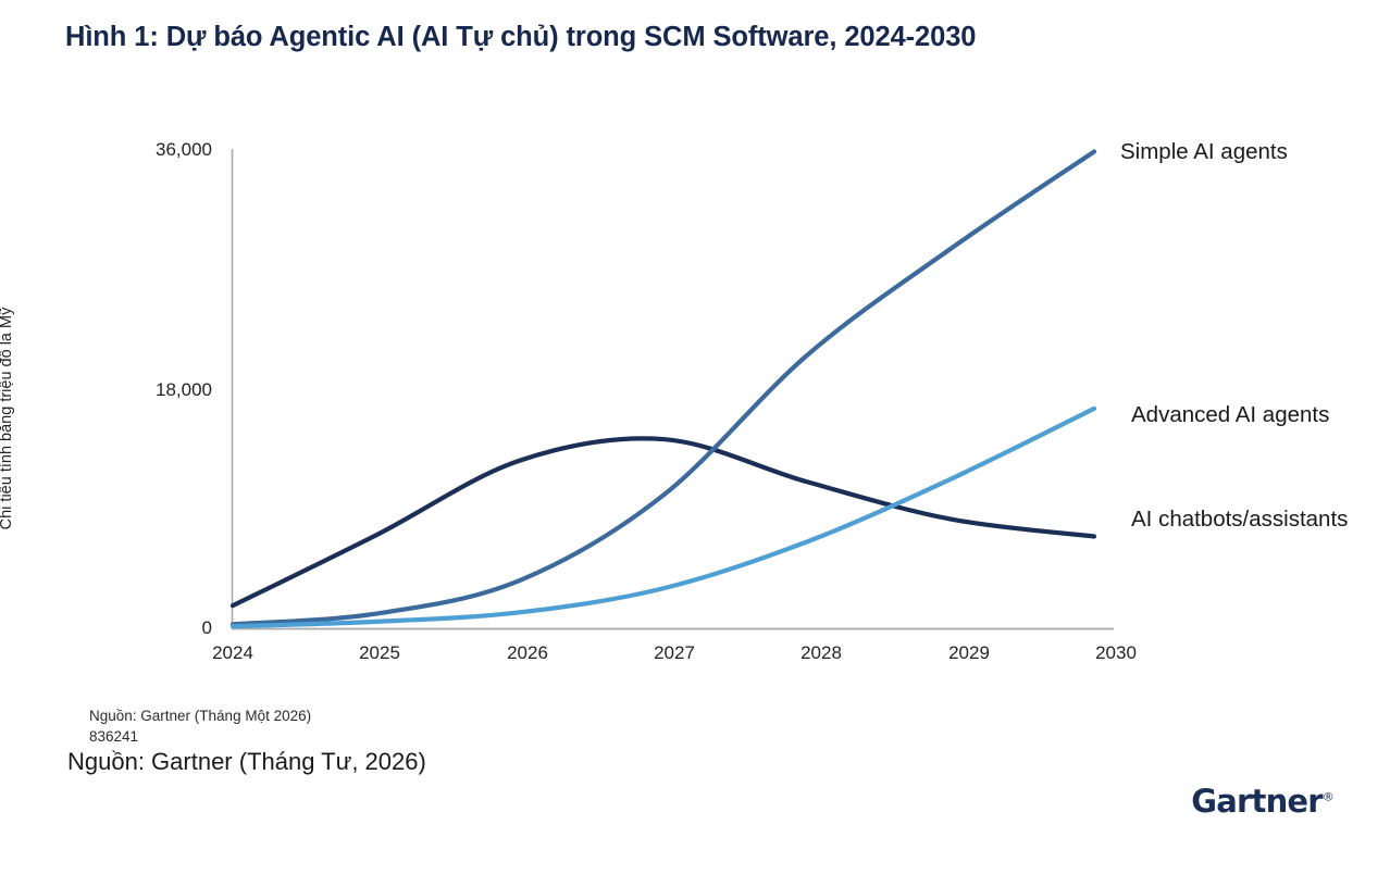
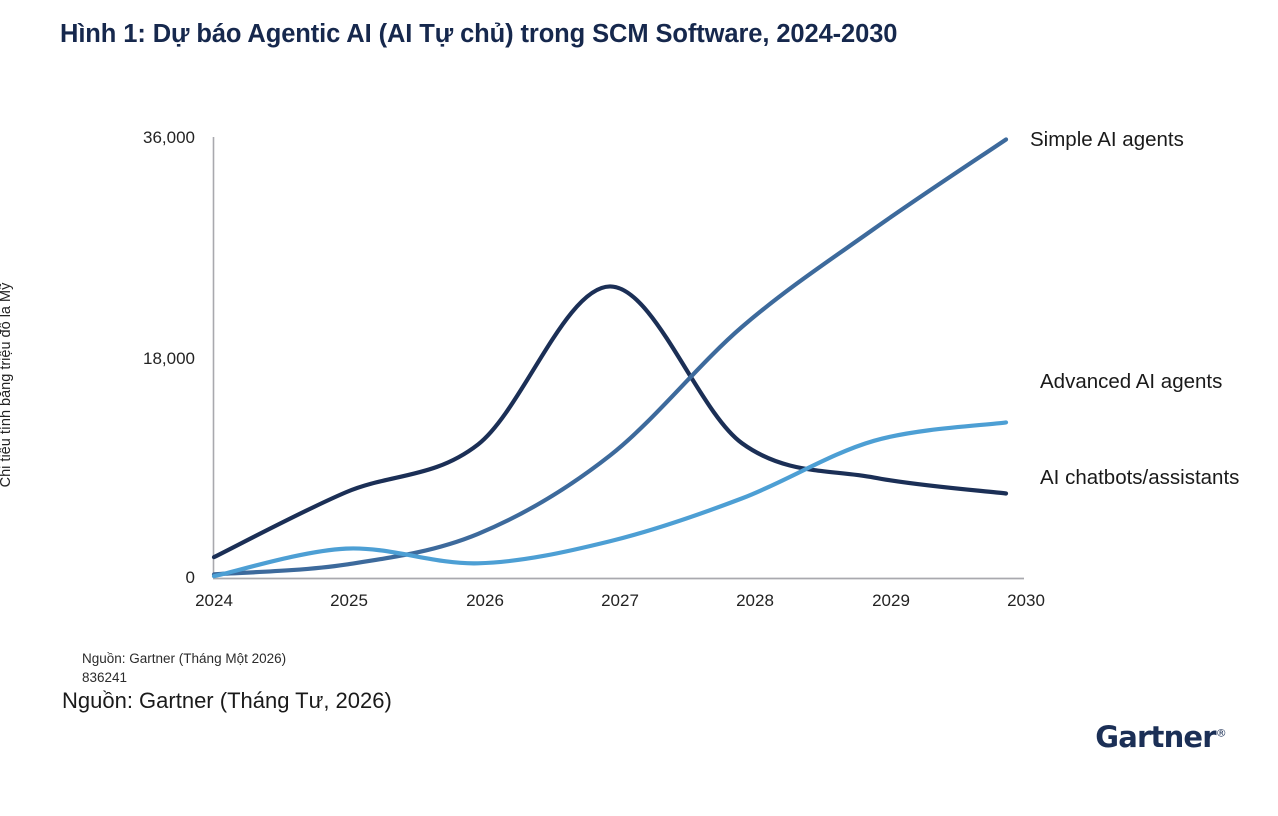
Advanced AI agents/2025: 500 -> 2400
AI chatbots/assistants/2026: 12600 -> 10900
AI chatbots/assistants/2027: 14200 -> 23800
Advanced AI agents/2030: 16500 -> 12700
